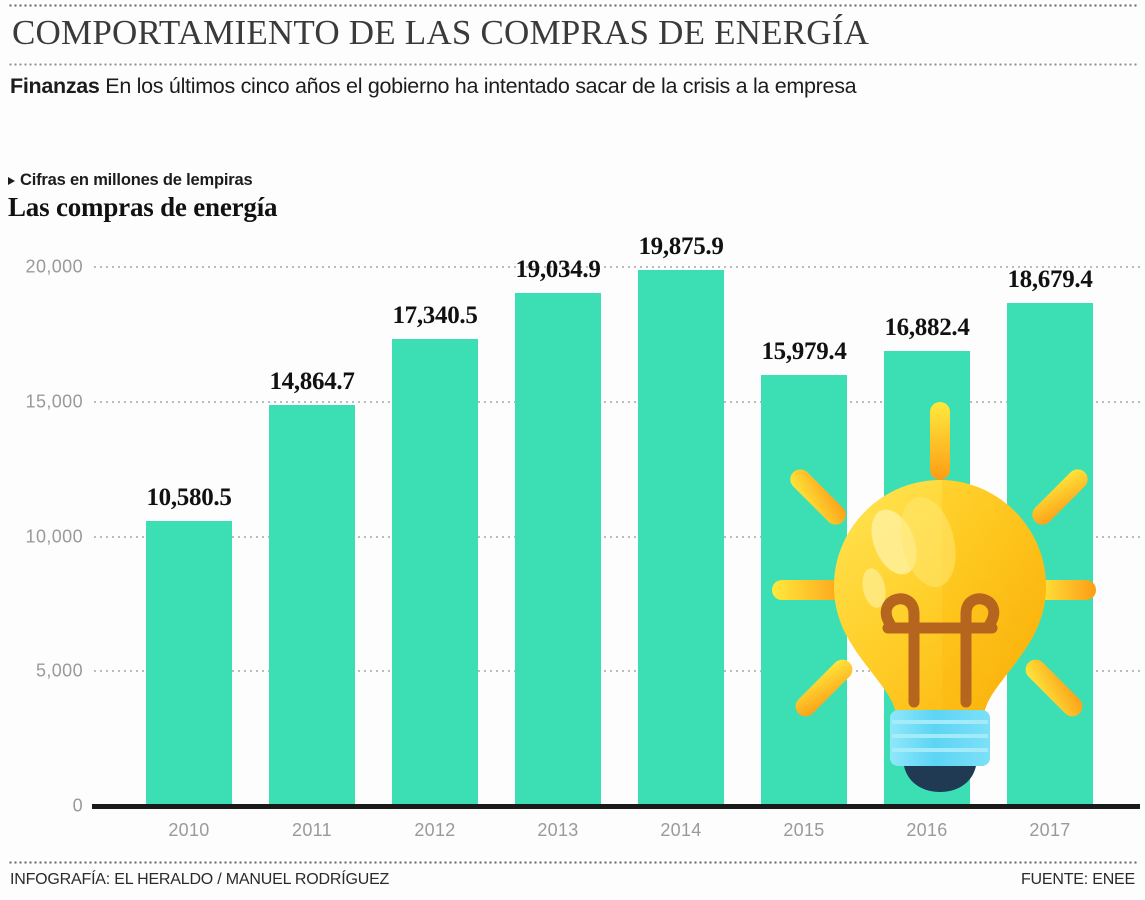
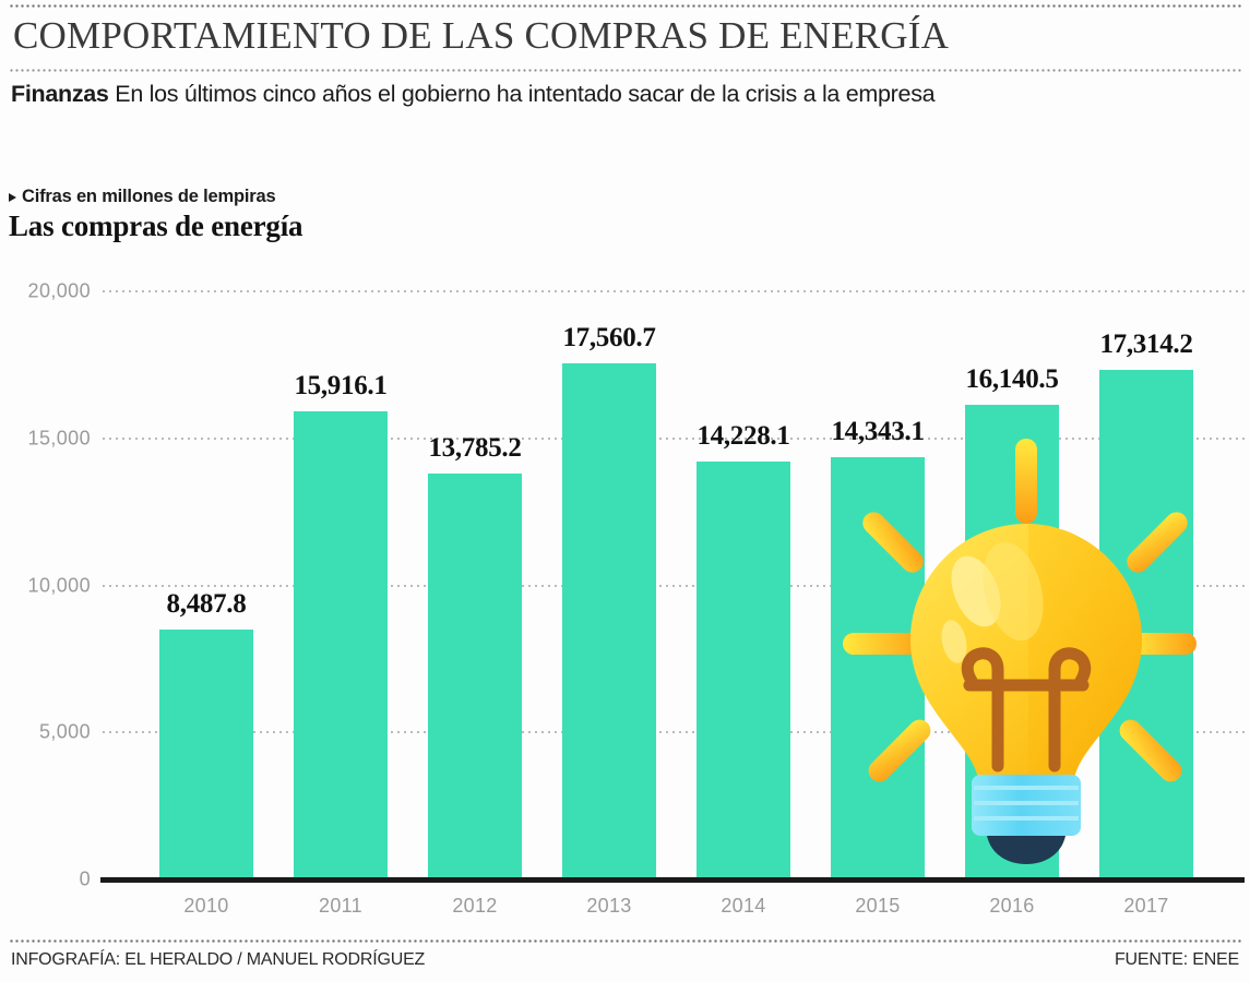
2010: 10,580.5 -> 8,487.8
2011: 14,864.7 -> 15,916.1
2012: 17,340.5 -> 13,785.2
2013: 19,034.9 -> 17,560.7
2014: 19,875.9 -> 14,228.1
2015: 15,979.4 -> 14,343.1
2016: 16,882.4 -> 16,140.5
2017: 18,679.4 -> 17,314.2
